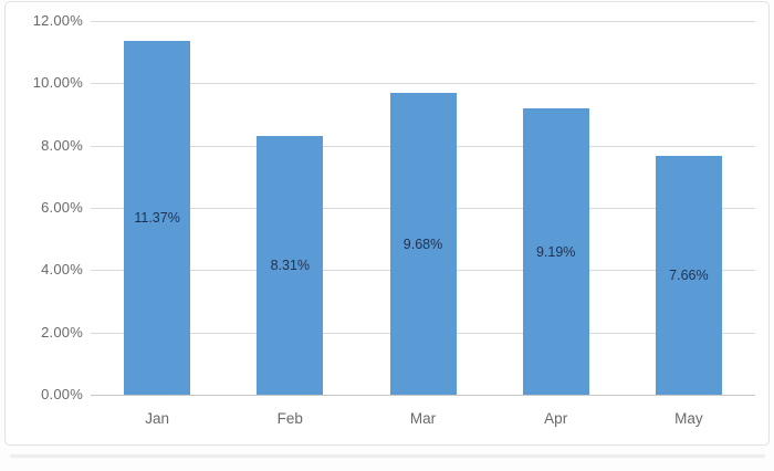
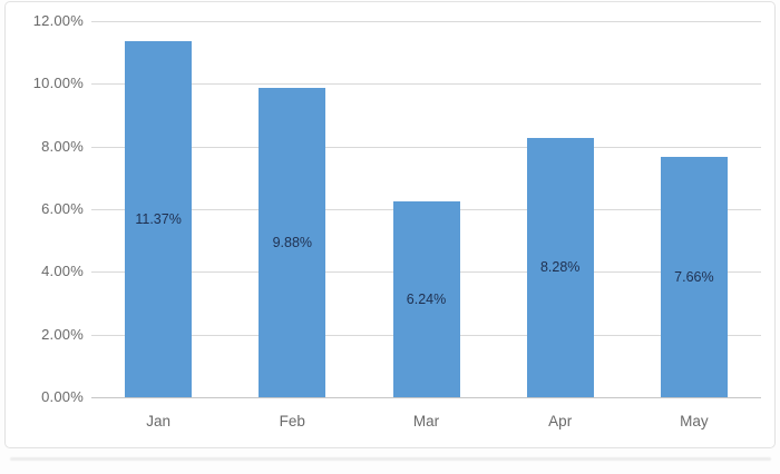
Feb: 8.31% -> 9.88%
Mar: 9.68% -> 6.24%
Apr: 9.19% -> 8.28%
